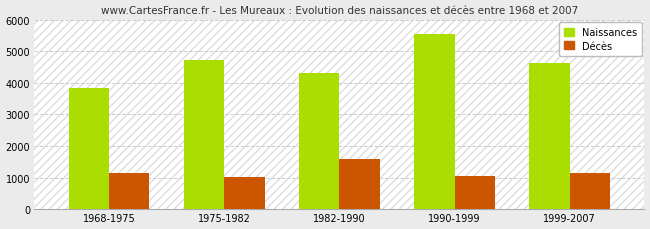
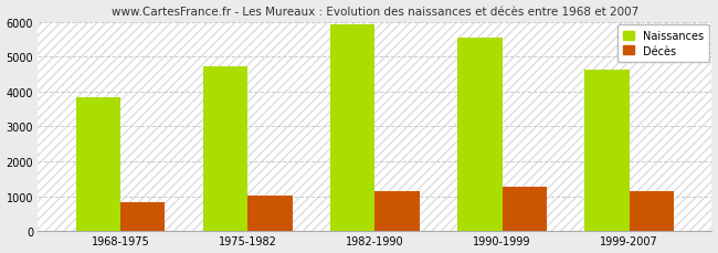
Décès/1968-1975: 1150 -> 840
Naissances/1982-1990: 4300 -> 5930
Décès/1982-1990: 1600 -> 1150
Décès/1990-1999: 1050 -> 1270
